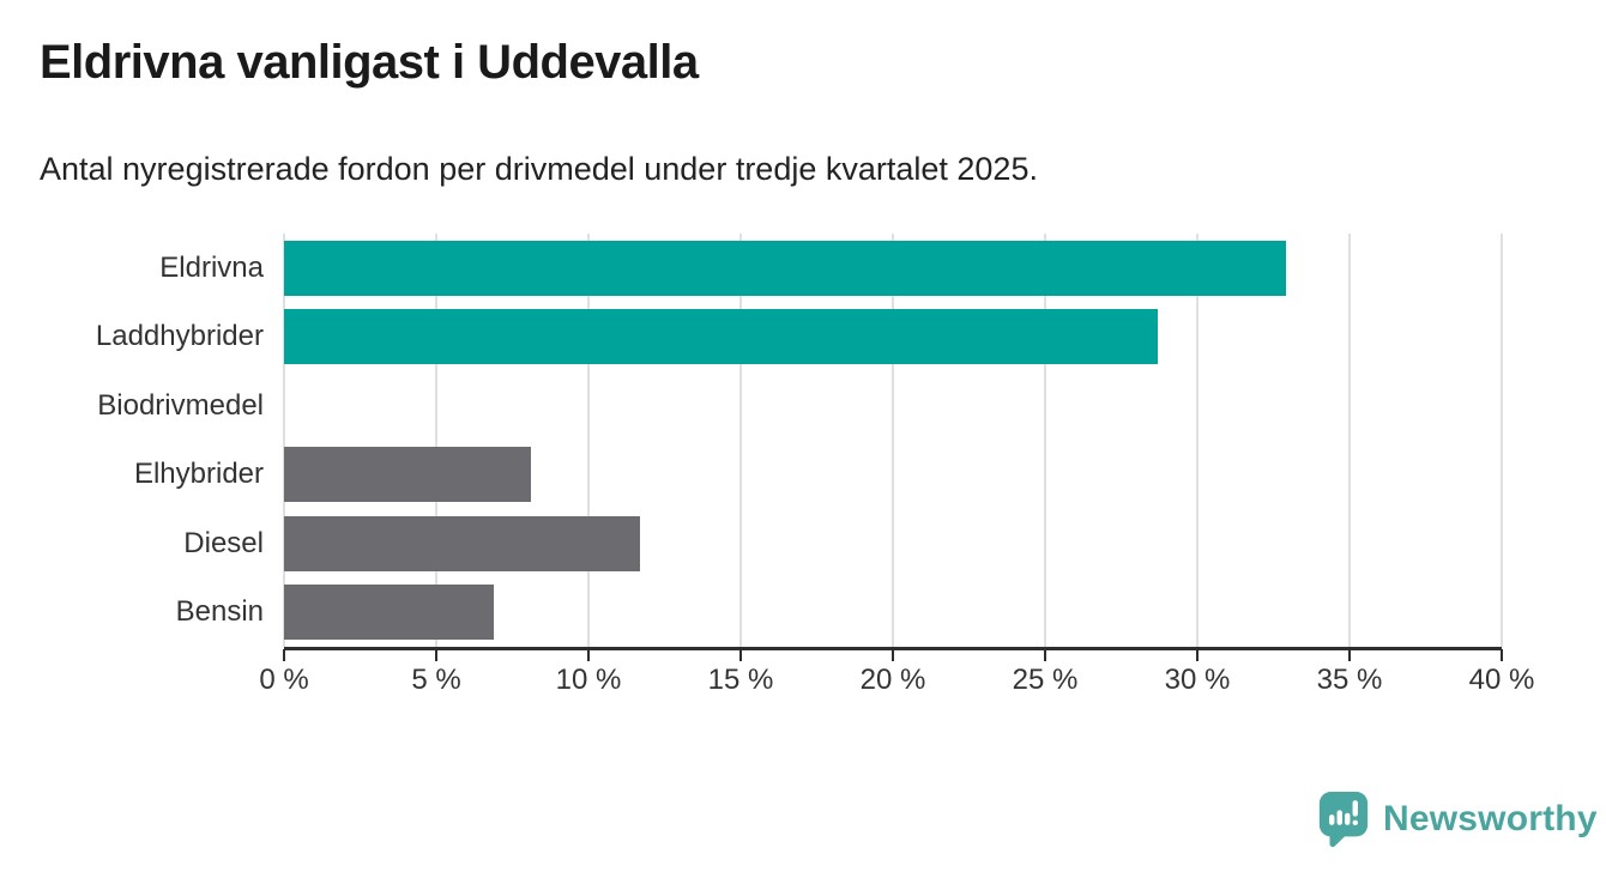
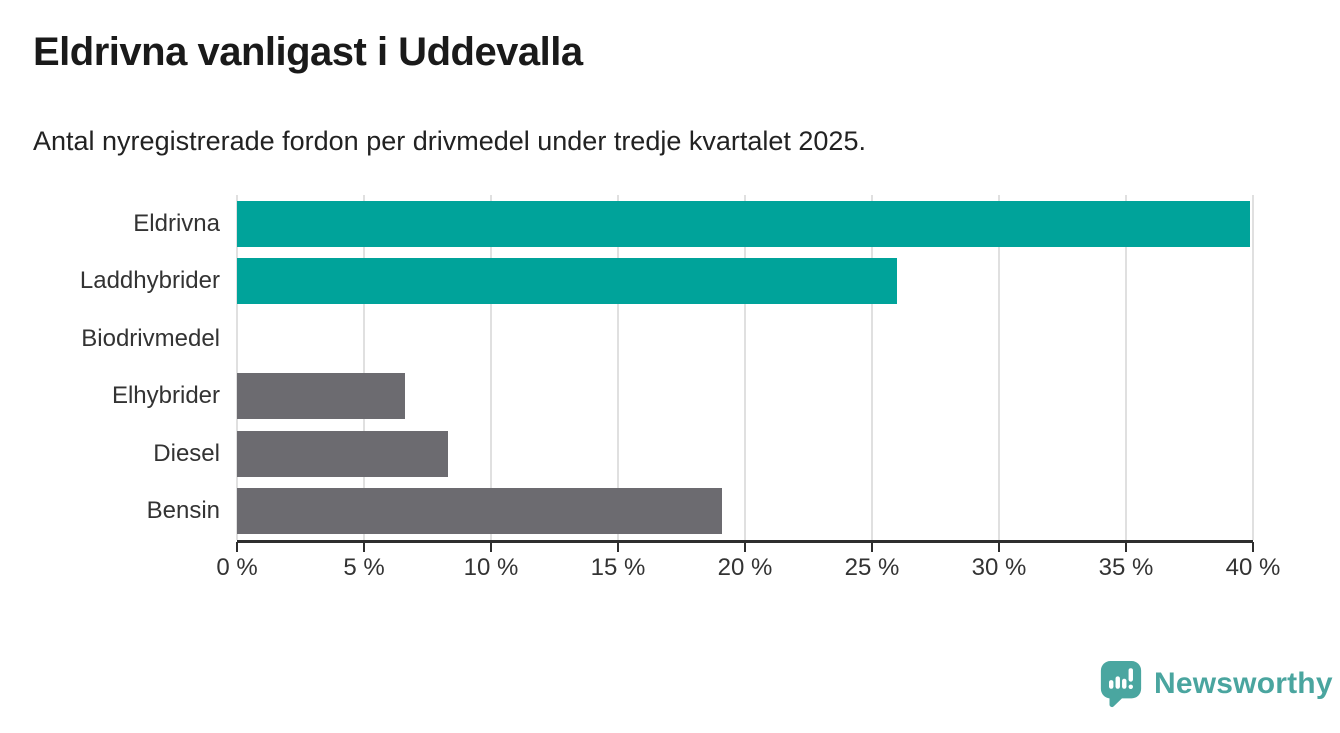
Eldrivna: 32.9% -> 39.9%
Laddhybrider: 28.7% -> 26.0%
Elhybrider: 8.1% -> 6.6%
Diesel: 11.7% -> 8.3%
Bensin: 6.9% -> 19.1%
